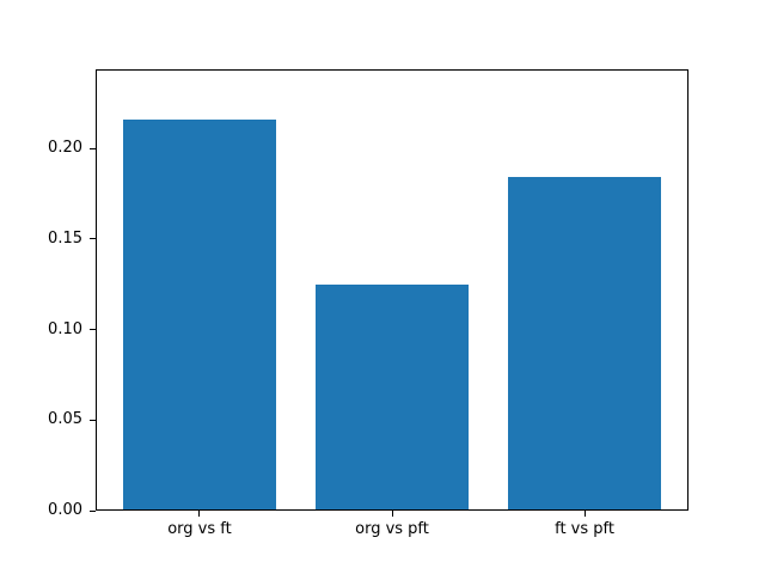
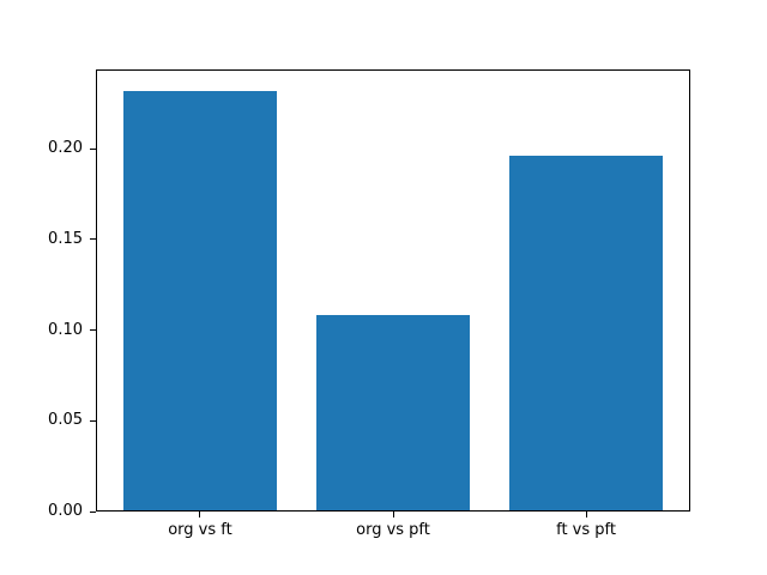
org vs ft: 0.216 -> 0.232
org vs pft: 0.125 -> 0.108
ft vs pft: 0.184 -> 0.196
